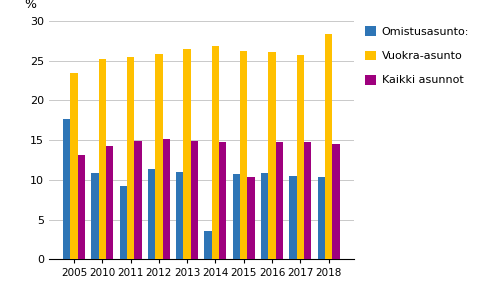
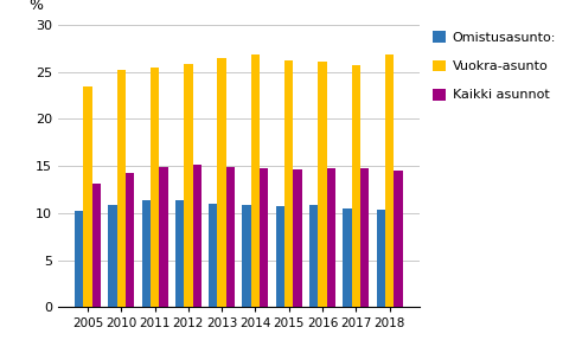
Omistusasunto:/2005: 17.6 -> 10.2
Omistusasunto:/2011: 9.2 -> 11.4
Omistusasunto:/2014: 3.6 -> 10.9
Kaikki asunnot/2015: 10.4 -> 14.6
Vuokra-asunto/2018: 28.4 -> 26.8
